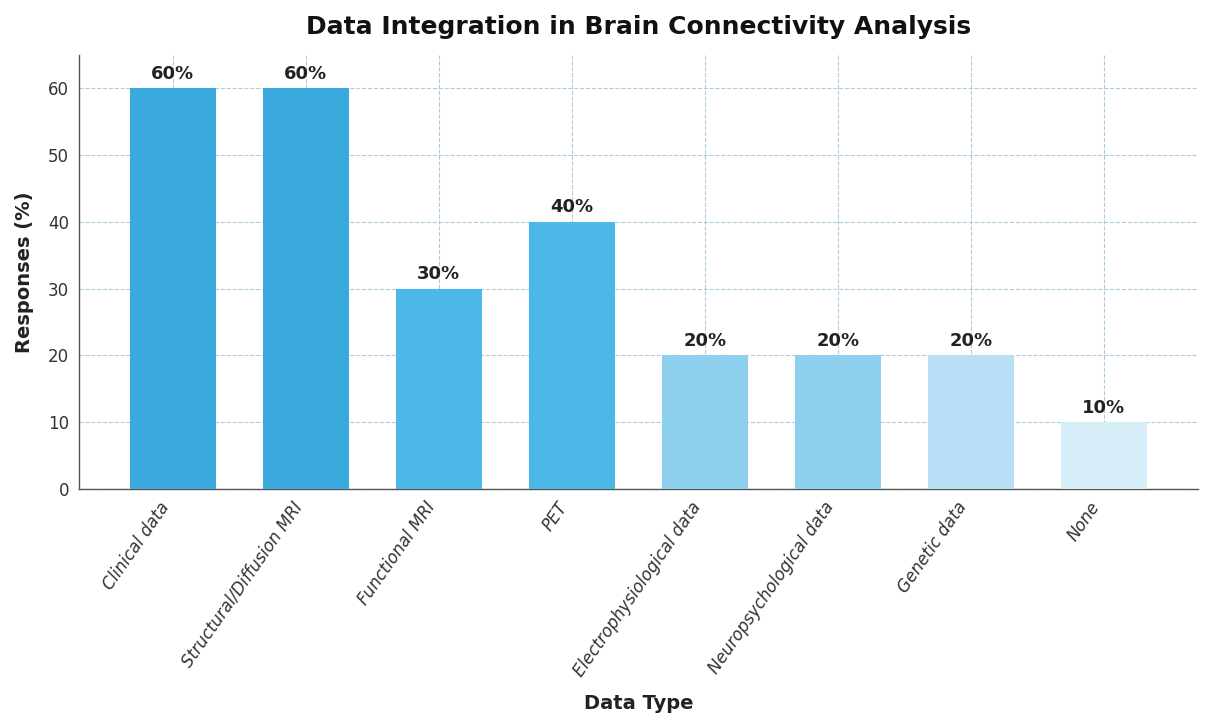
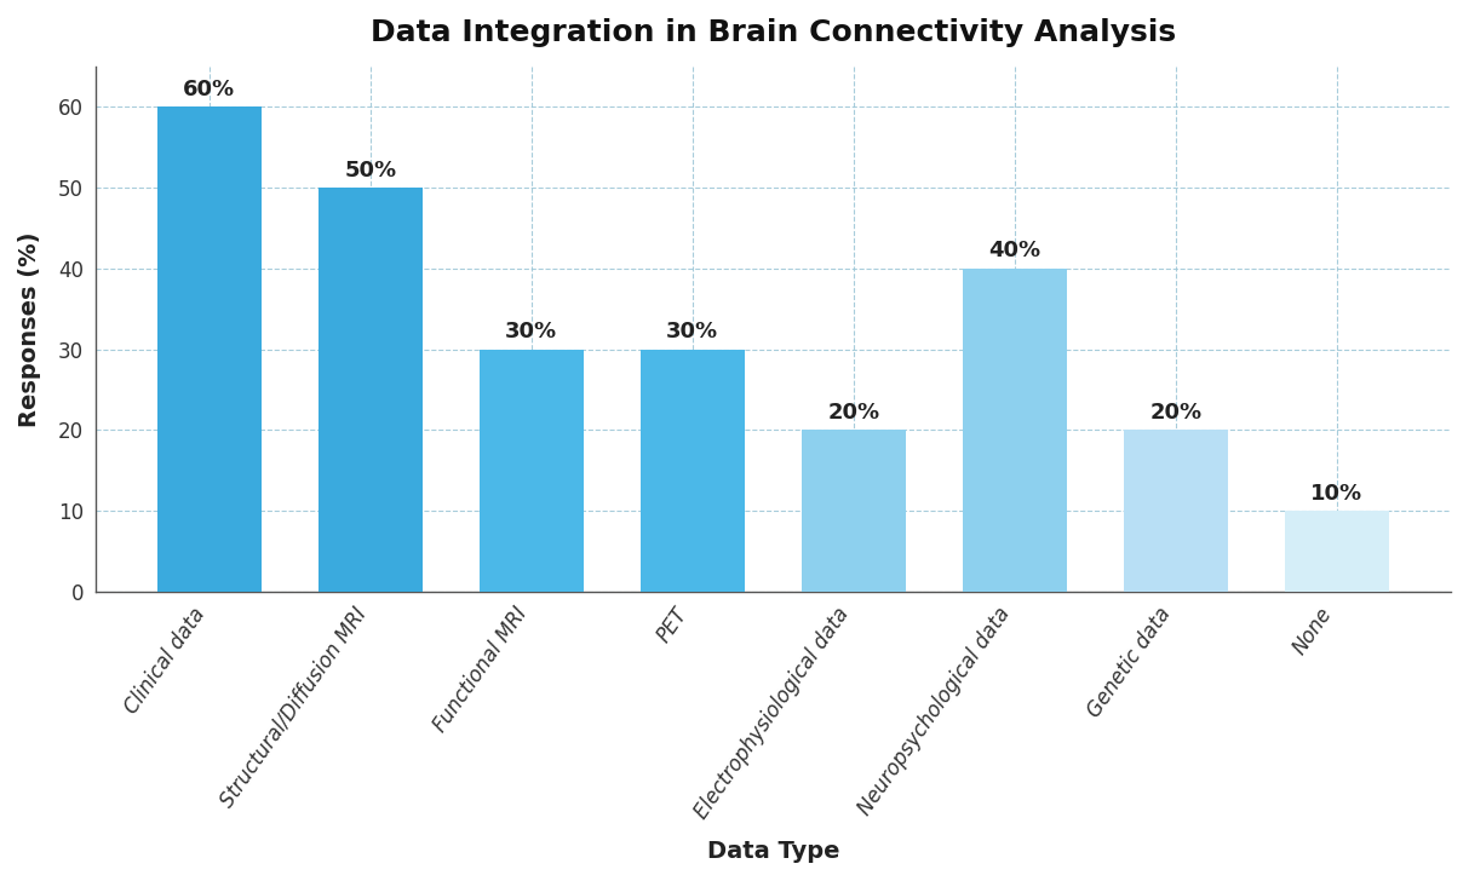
Structural/Diffusion MRI: 60% -> 50%
PET: 40% -> 30%
Neuropsychological data: 20% -> 40%
